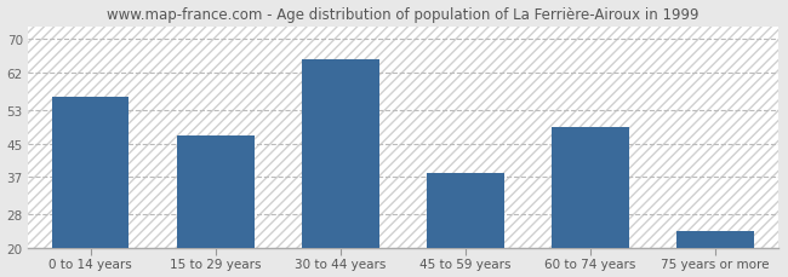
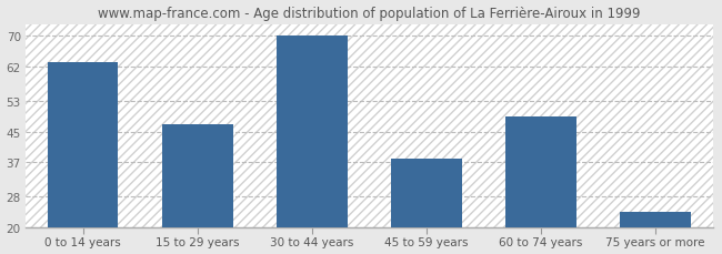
0 to 14 years: 56 -> 63
30 to 44 years: 65 -> 70
